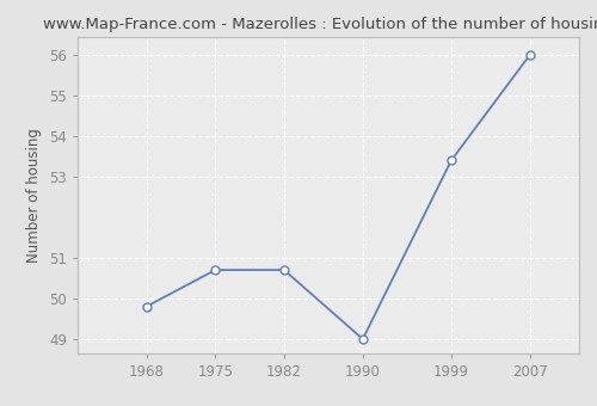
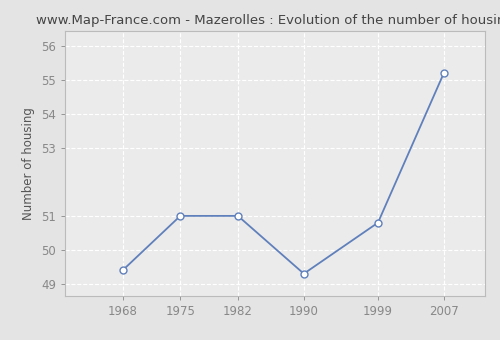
1968: 49.8 -> 49.4
1975: 50.7 -> 51.0
1982: 50.7 -> 51.0
1990: 49.0 -> 49.3
1999: 53.4 -> 50.8
2007: 56.0 -> 55.2
